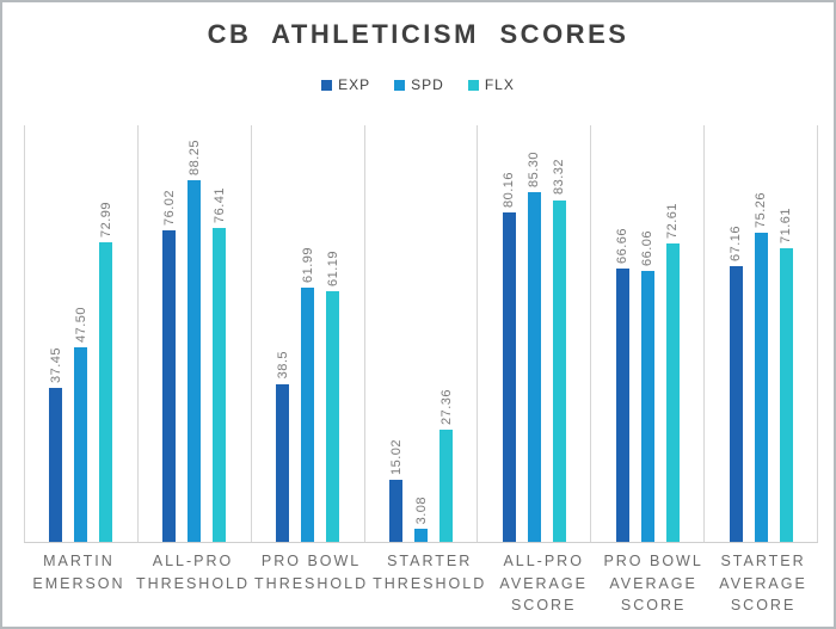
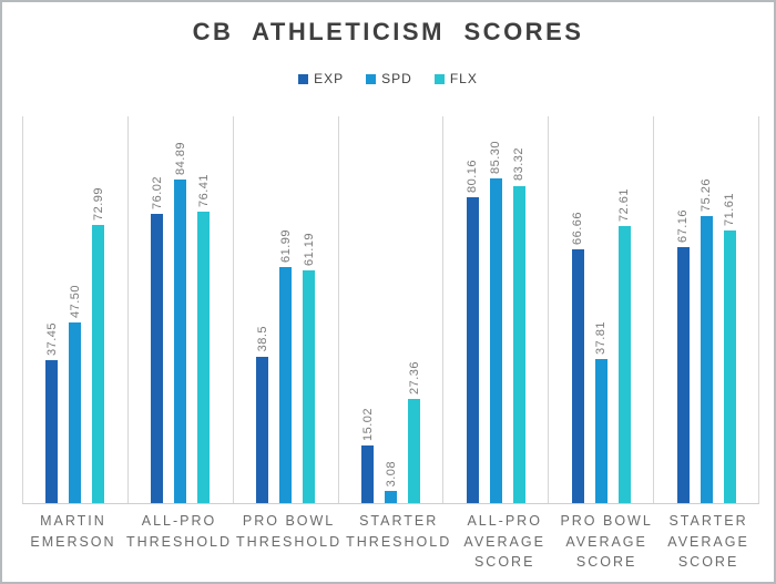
SPD/ALL-PRO THRESHOLD: 88.25 -> 84.89
SPD/PRO BOWL AVERAGE SCORE: 66.06 -> 37.81
